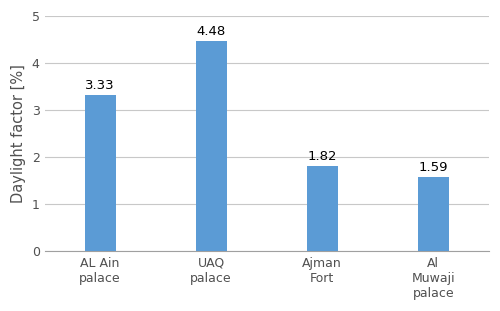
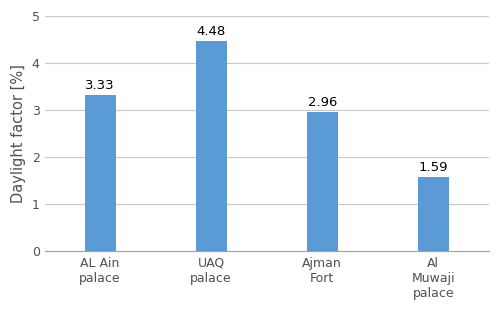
Ajman Fort: 1.82 -> 2.96
